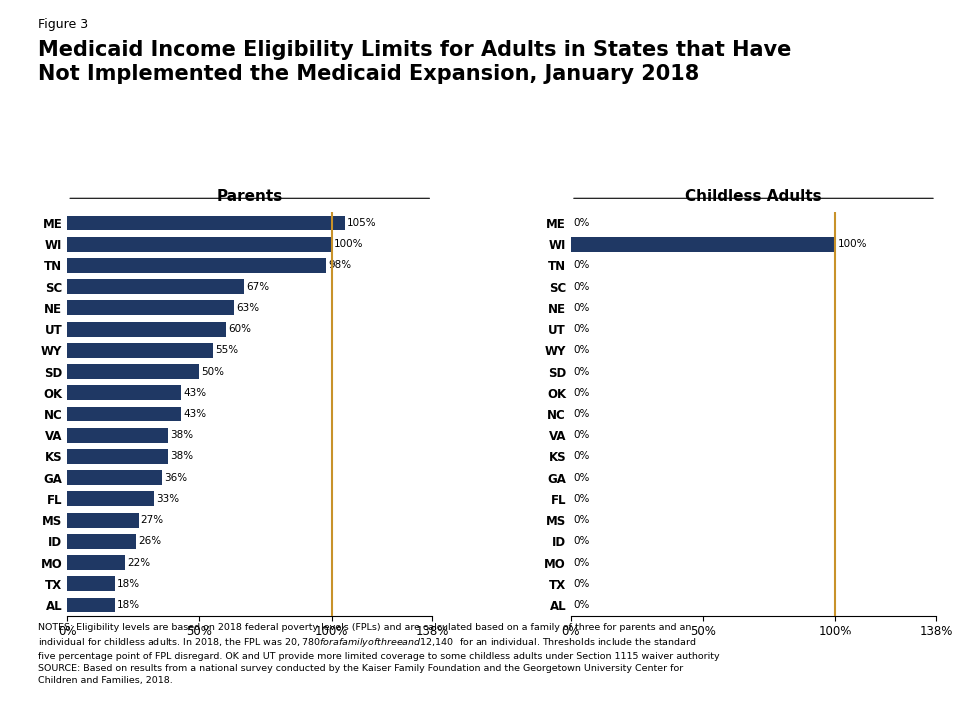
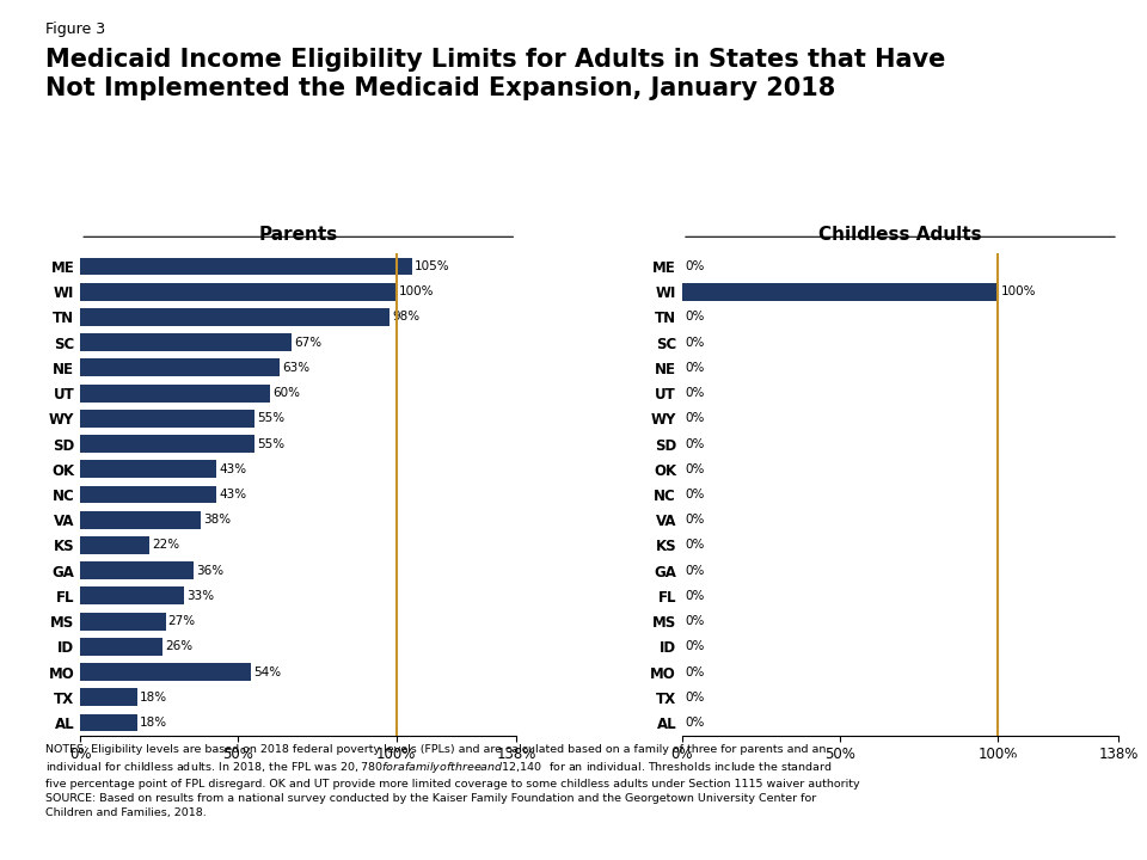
Parents/SD: 50% -> 55%
Parents/KS: 38% -> 22%
Parents/MO: 22% -> 54%
